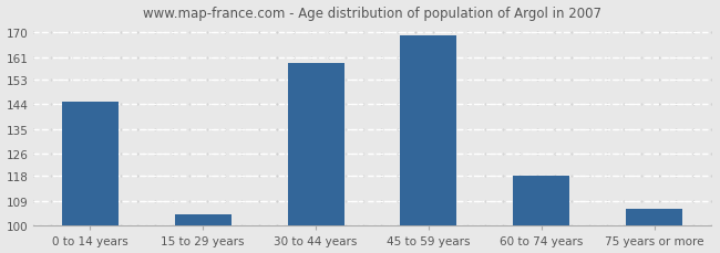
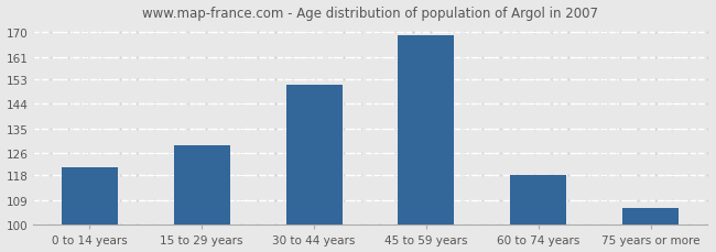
0 to 14 years: 145 -> 121
15 to 29 years: 104 -> 129
30 to 44 years: 159 -> 151
